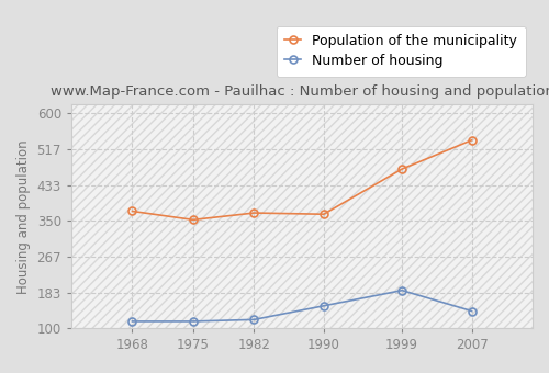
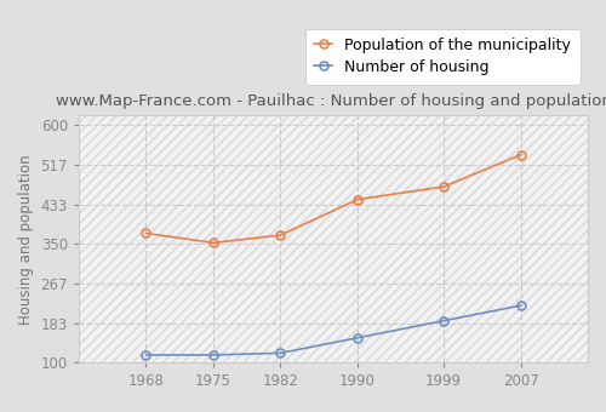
Population of the municipality/1990: 365 -> 443
Number of housing/2007: 140 -> 220
